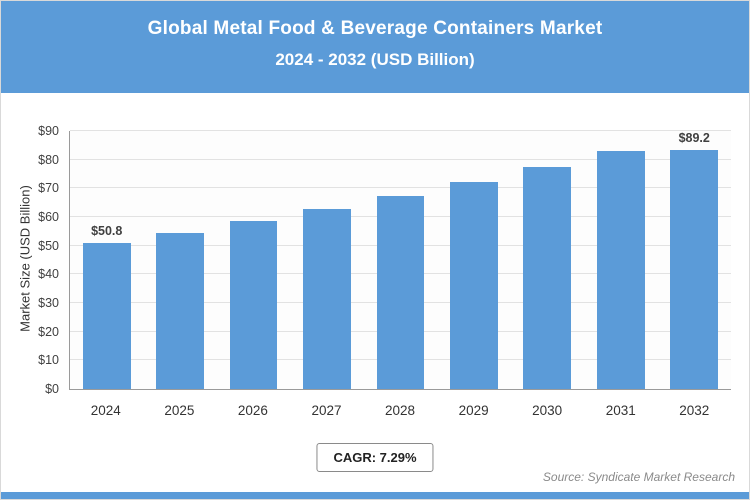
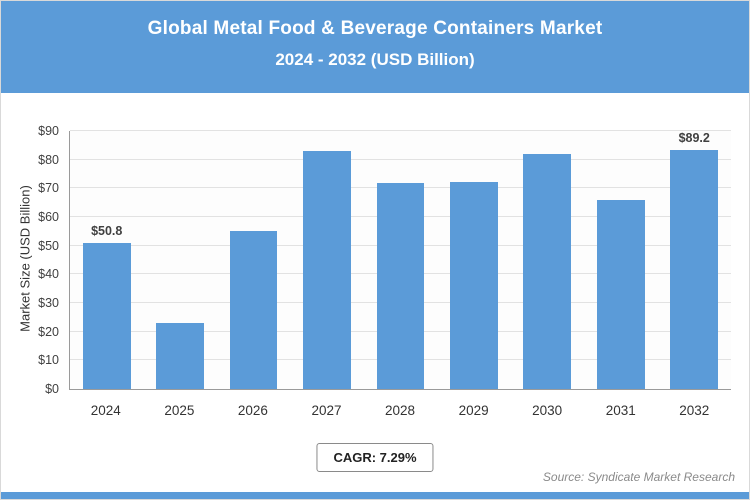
2025: $54 -> $23
2026: $58 -> $55
2027: $63 -> $83
2028: $67 -> $72
2030: $78 -> $82
2031: $83 -> $66
